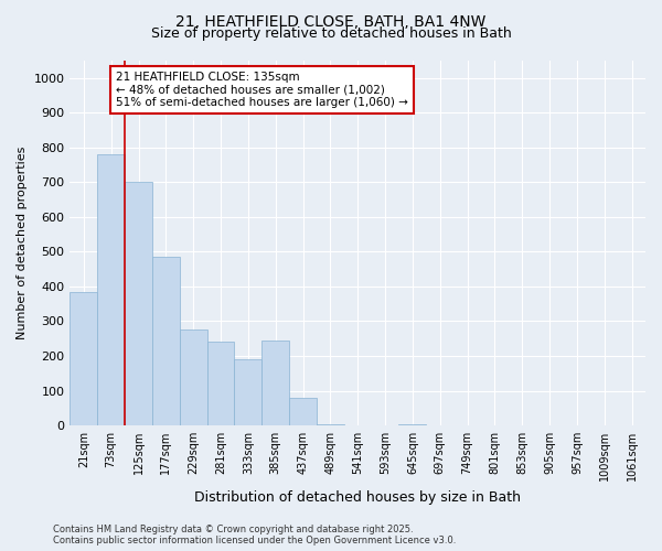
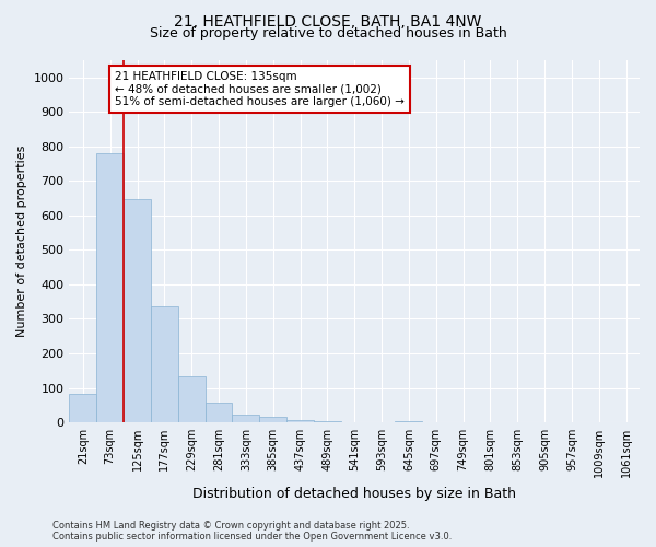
21sqm: 385 -> 83
125sqm: 700 -> 648
177sqm: 485 -> 335
229sqm: 275 -> 133
281sqm: 240 -> 57
333sqm: 190 -> 22
385sqm: 245 -> 15
437sqm: 80 -> 8
